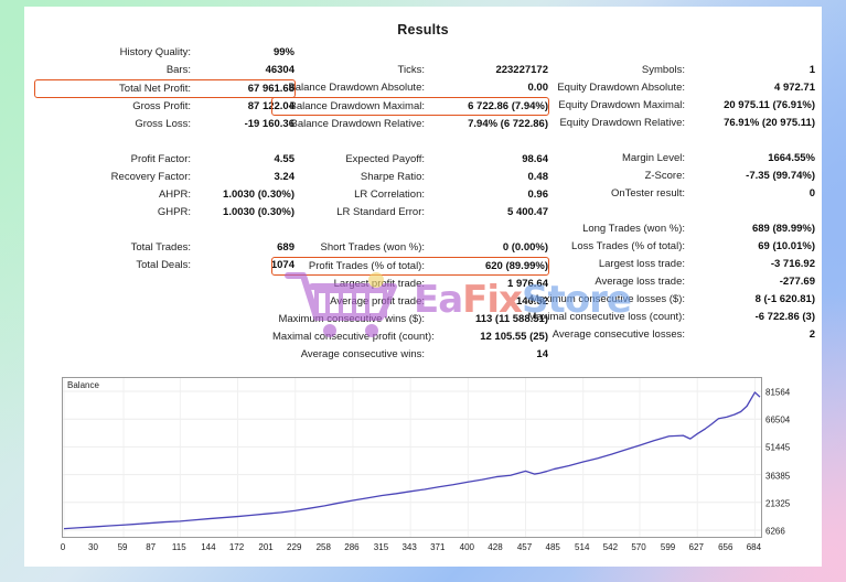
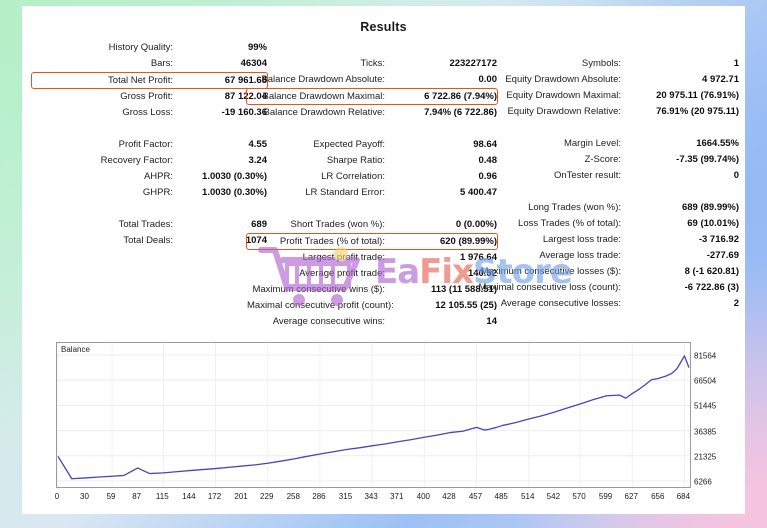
0: 7000 -> 21000
87: 10000 -> 14000
689: 78000 -> 74000
